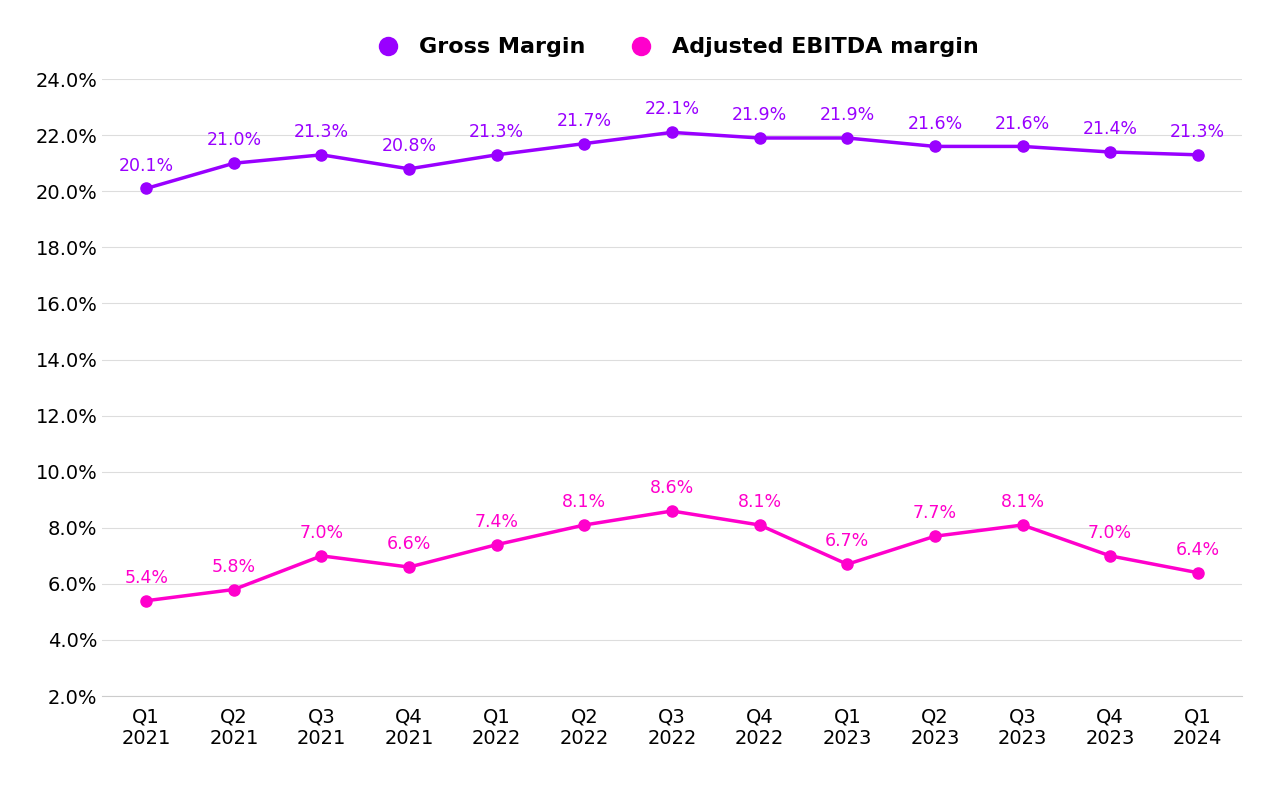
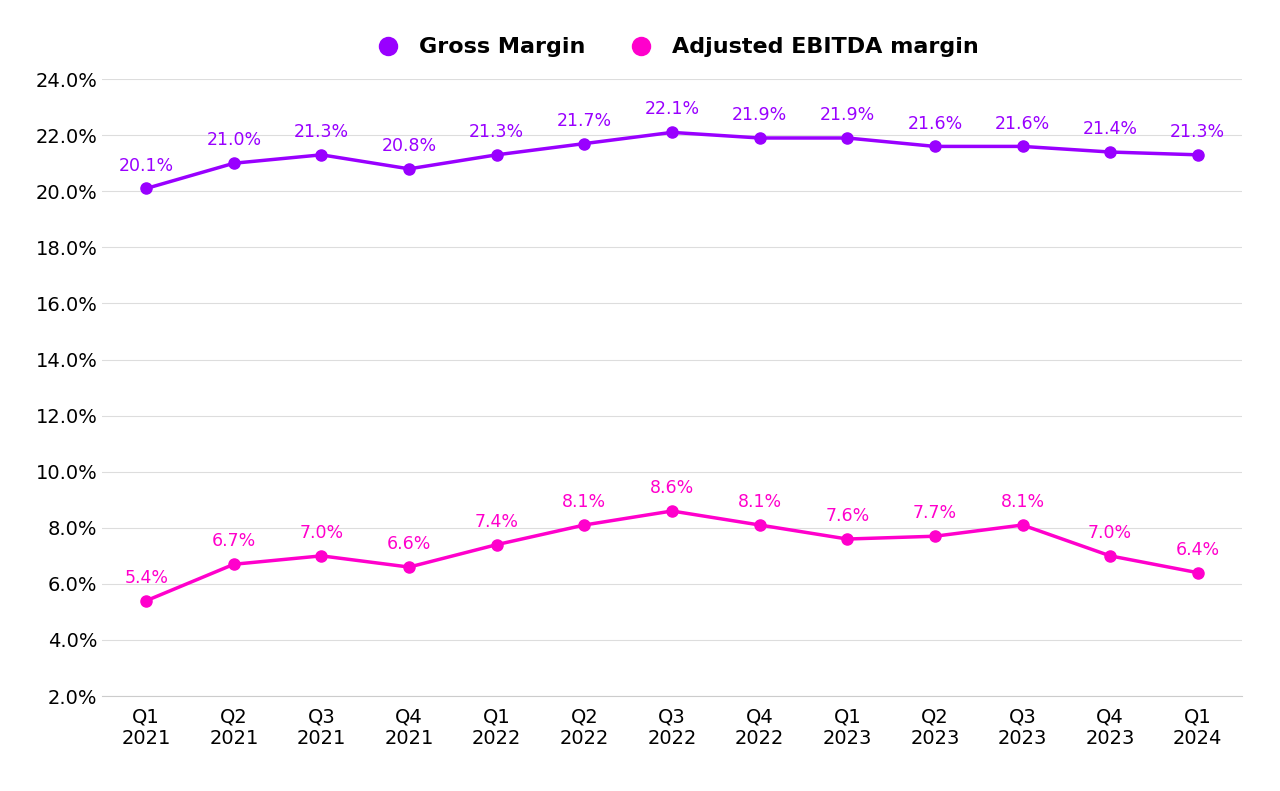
Adjusted EBITDA margin/Q2 2021: 5.8% -> 6.7%
Adjusted EBITDA margin/Q1 2023: 6.7% -> 7.6%
